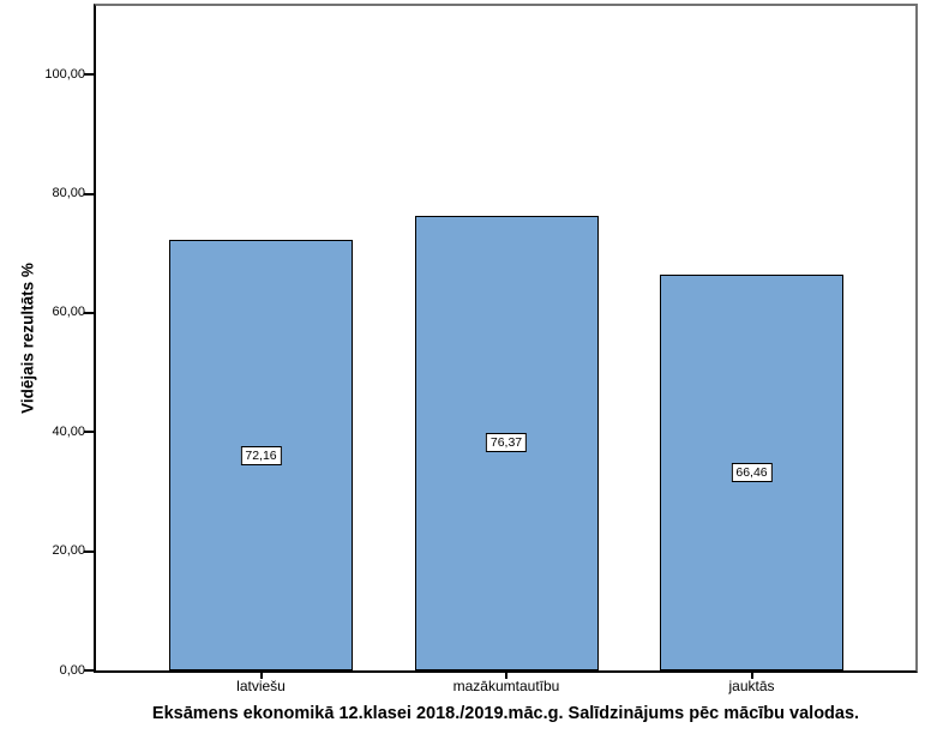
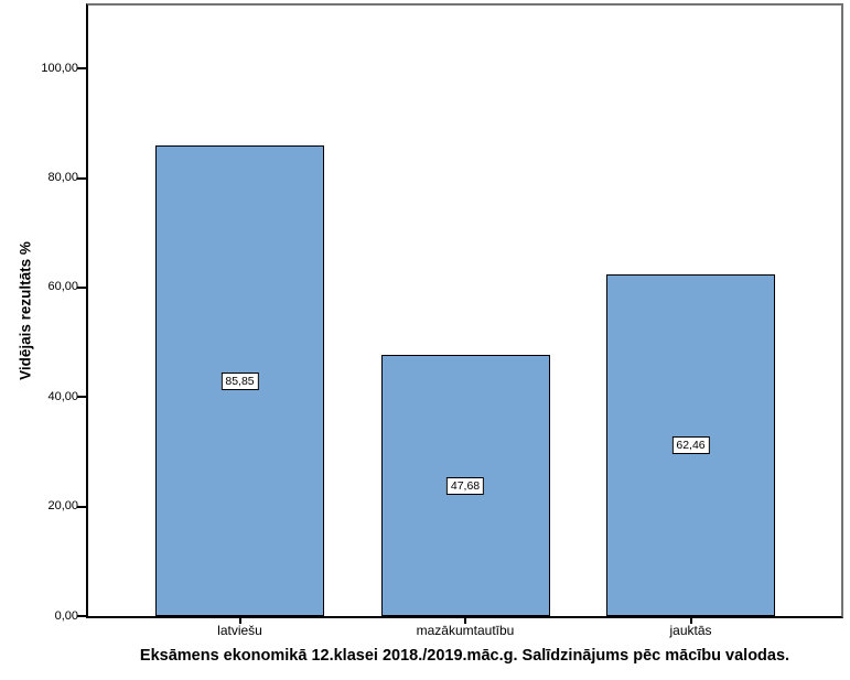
latviešu: 72,16 -> 85,85
mazākumtautību: 76,37 -> 47,68
jauktās: 66,46 -> 62,46
